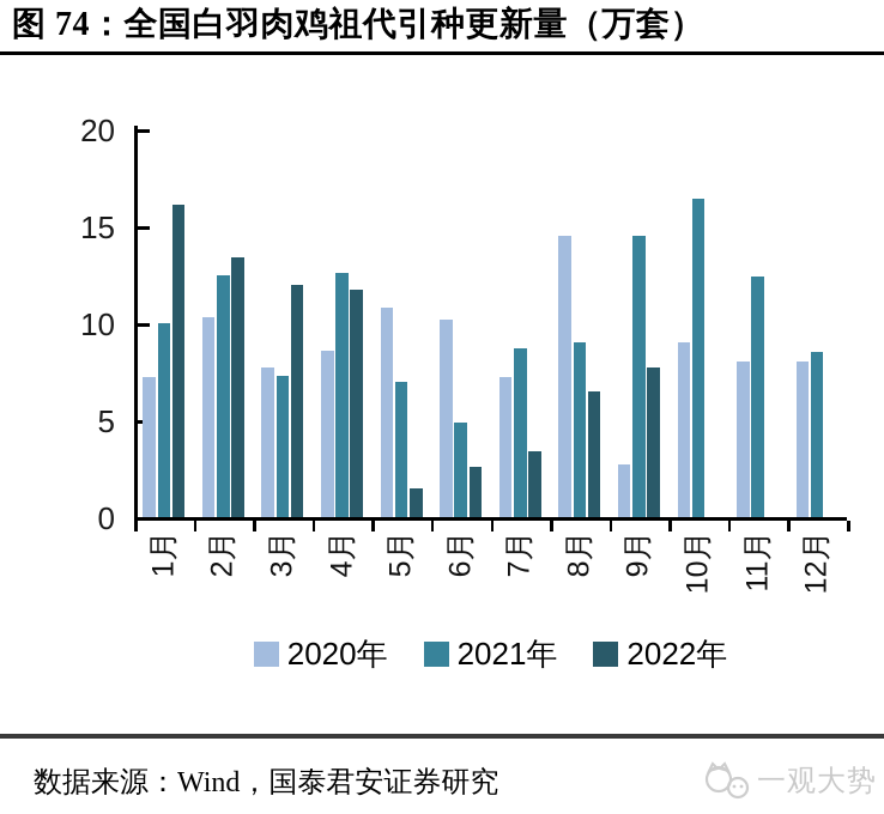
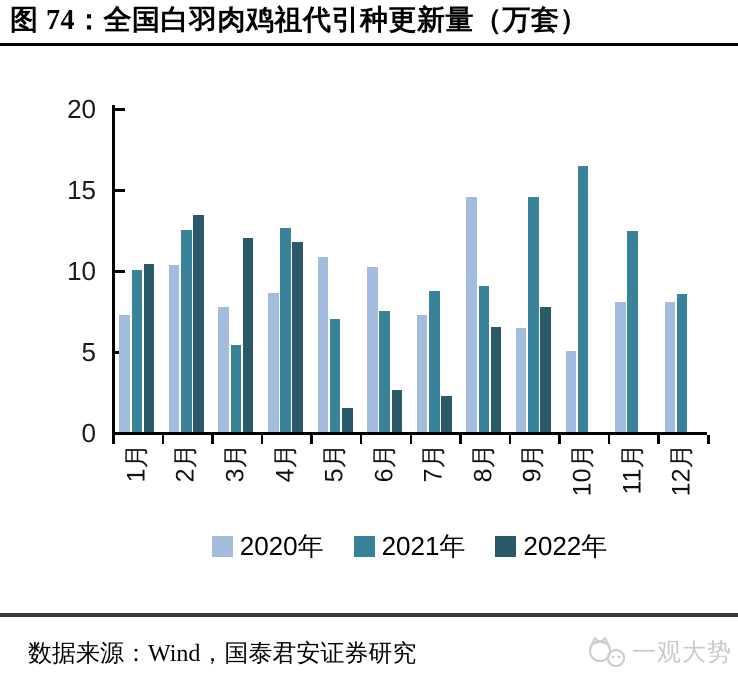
2022年/1月: 16.1 -> 10.4
2021年/3月: 7.3 -> 5.4
2021年/6月: 4.9 -> 7.5
2022年/7月: 3.4 -> 2.2
2020年/9月: 2.7 -> 6.4
2020年/10月: 9.0 -> 5.0
